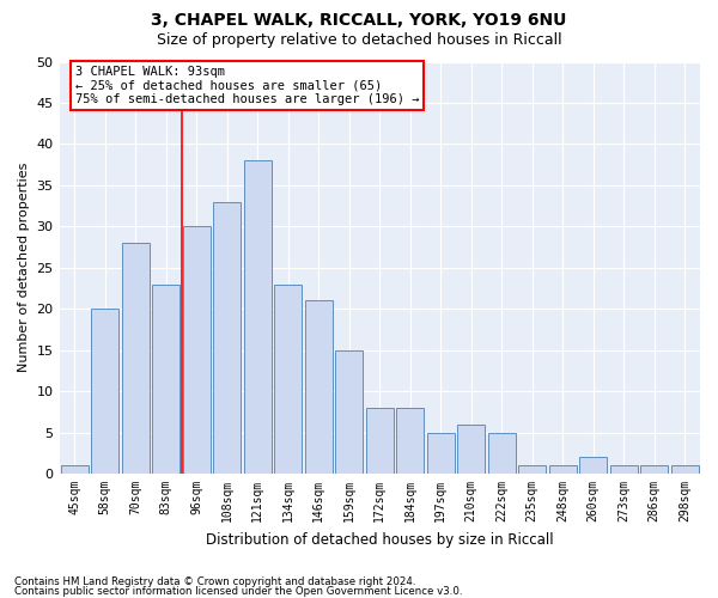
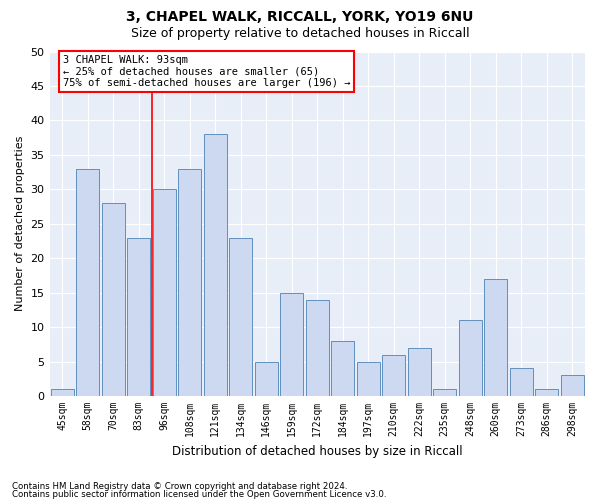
58sqm: 20 -> 33
146sqm: 21 -> 5
172sqm: 8 -> 14
222sqm: 5 -> 7
248sqm: 1 -> 11
260sqm: 2 -> 17
273sqm: 1 -> 4
298sqm: 1 -> 3
